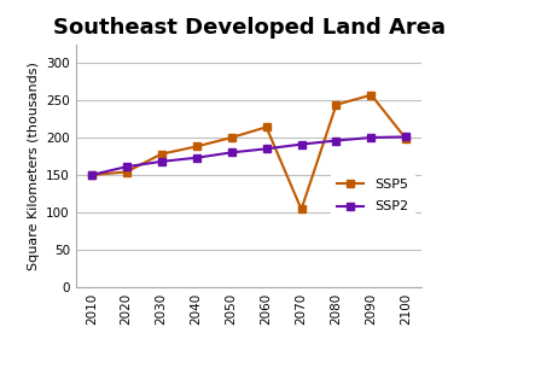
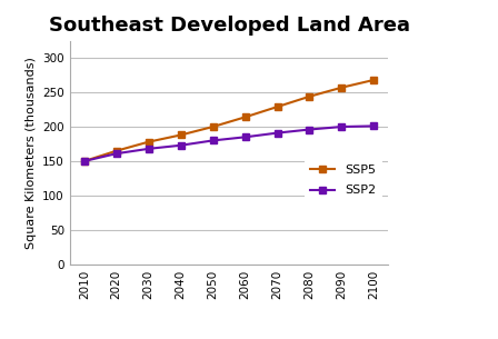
SSP5/2020: 154 -> 165
SSP5/2070: 104 -> 229
SSP5/2100: 198 -> 268
